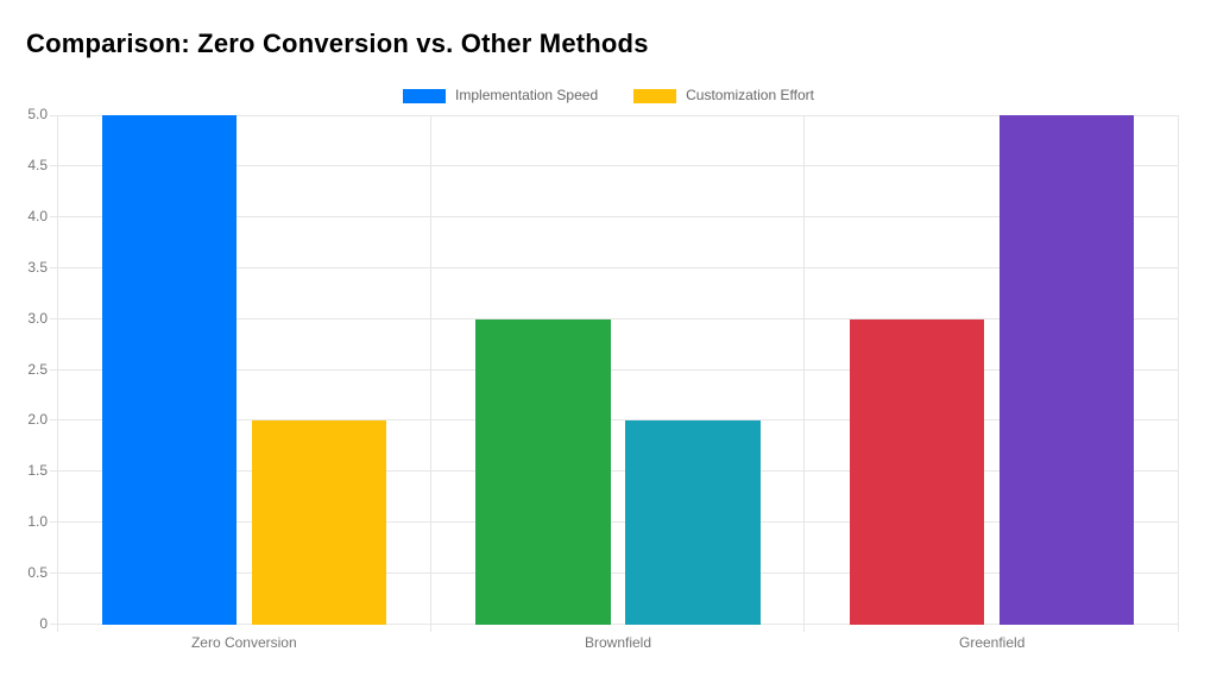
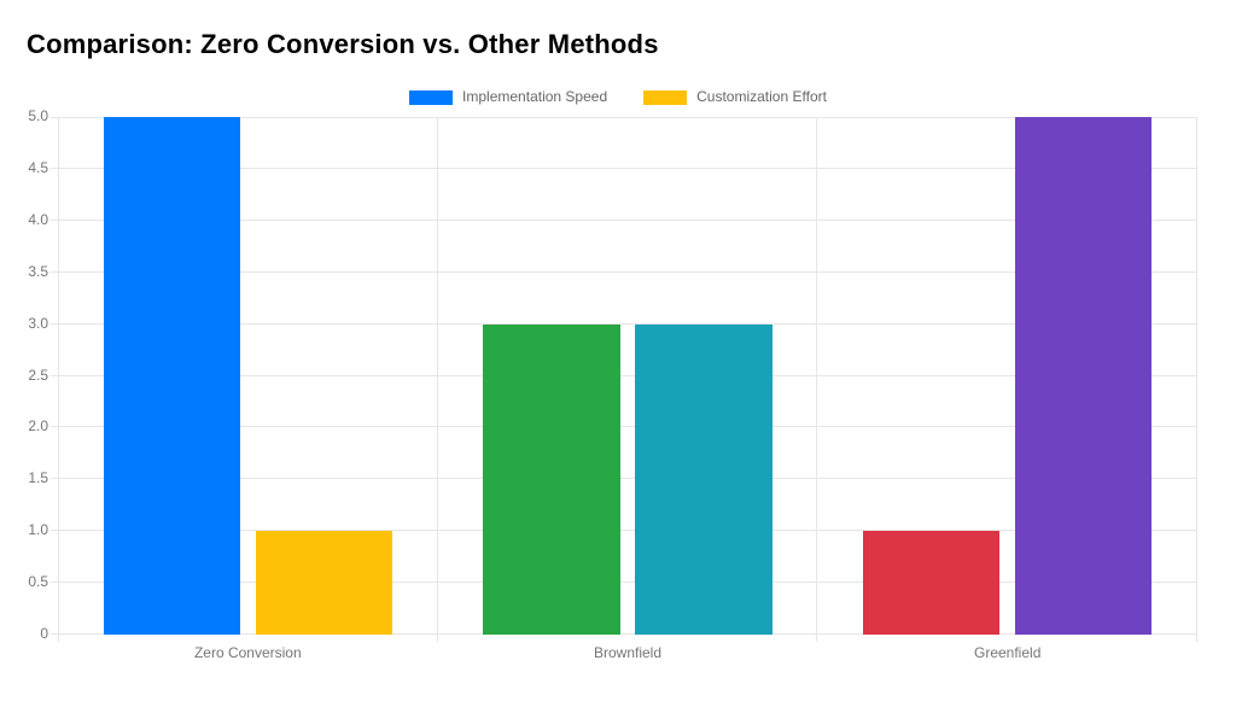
Customization Effort/Zero Conversion: 2 -> 1
Customization Effort/Brownfield: 2 -> 3
Implementation Speed/Greenfield: 3 -> 1
